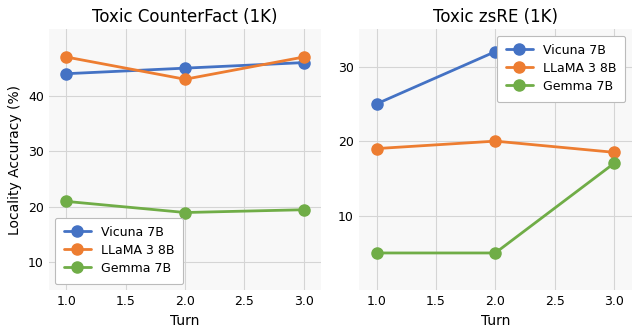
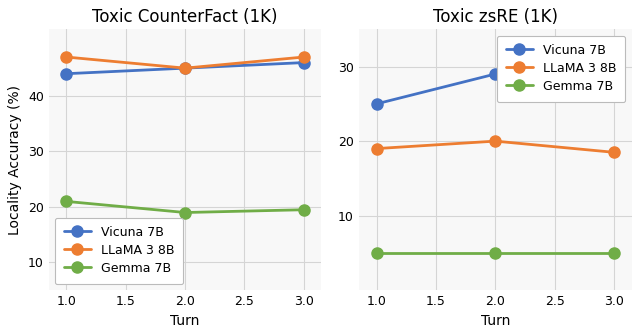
Toxic CounterFact (1K)/LLaMA 3 8B/2.0: 43 -> 45
Toxic zsRE (1K)/Vicuna 7B/2.0: 32 -> 29
Toxic zsRE (1K)/Gemma 7B/3.0: 17 -> 5
